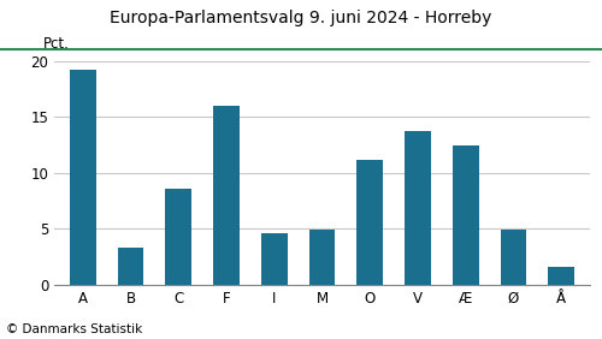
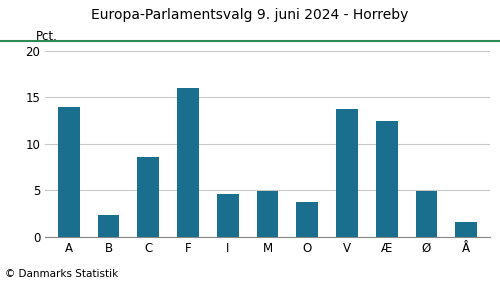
A: 19.2 -> 14.0
B: 3.3 -> 2.4
O: 11.2 -> 3.8
